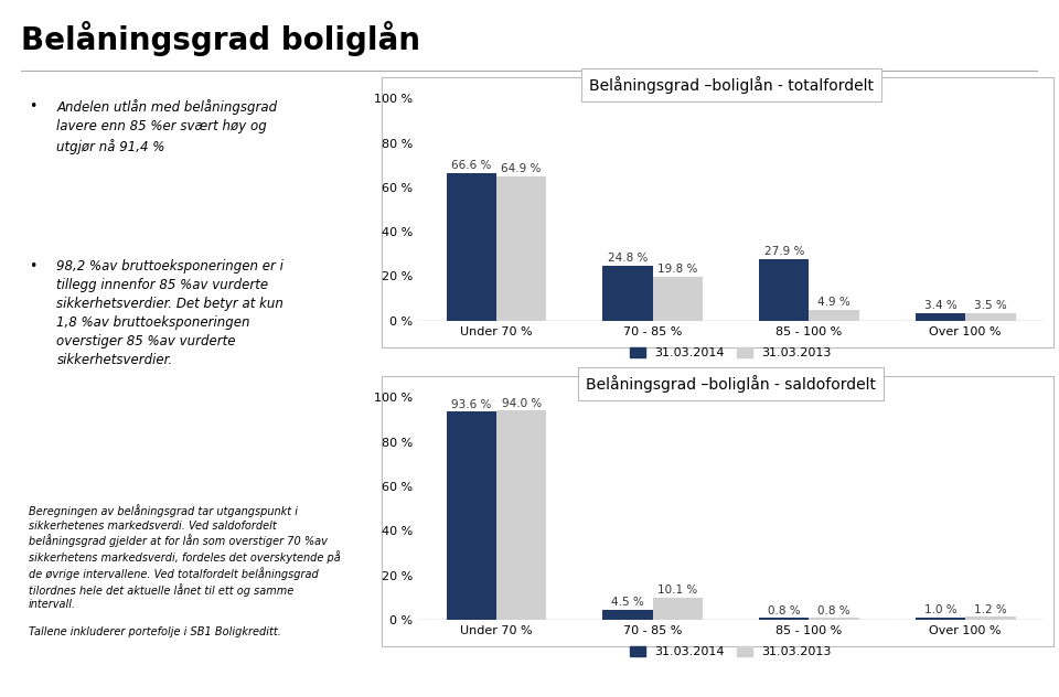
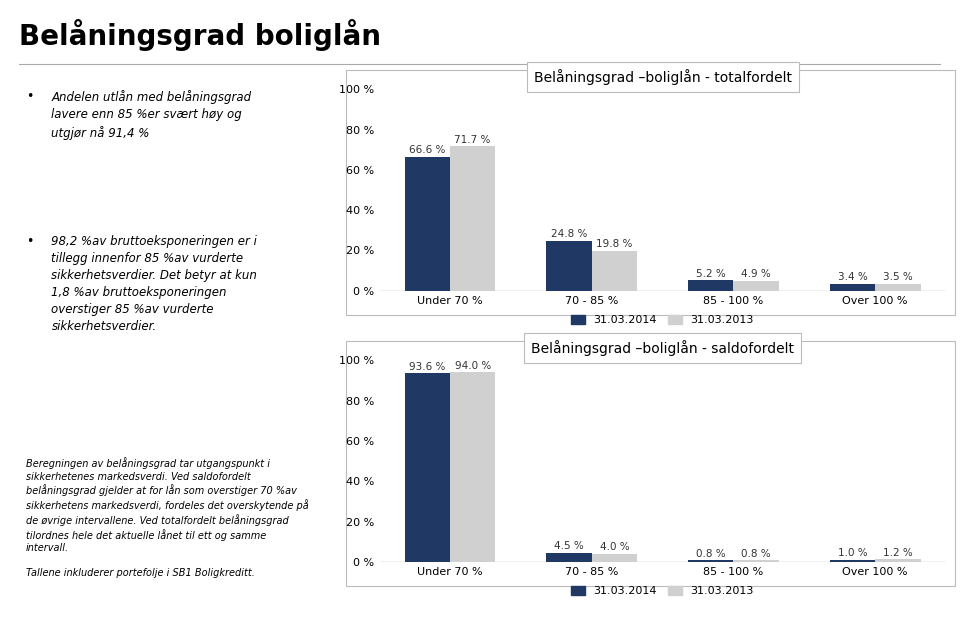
Belåningsgrad –boliglån - totalfordelt/31.03.2013/Under 70 %: 64.9 -> 71.7
Belåningsgrad –boliglån - totalfordelt/31.03.2014/85 - 100 %: 27.9 -> 5.2
Belåningsgrad –boliglån - saldofordelt/31.03.2013/70 - 85 %: 10.1 -> 4.0
